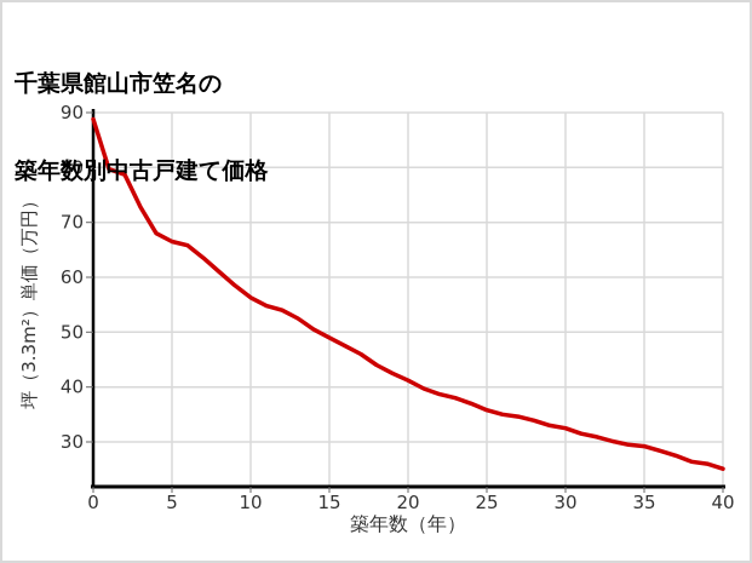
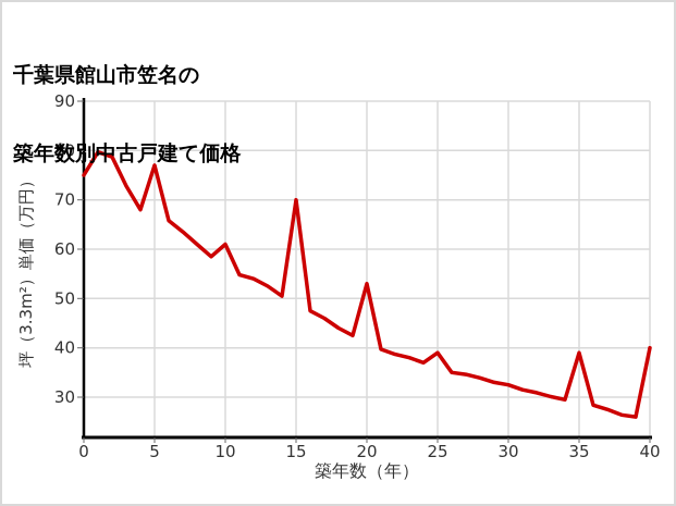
0: 89 -> 75
5: 66 -> 77
10: 56 -> 61
15: 49 -> 70
20: 41 -> 53
25: 36 -> 39
35: 29 -> 39
40: 25 -> 40
